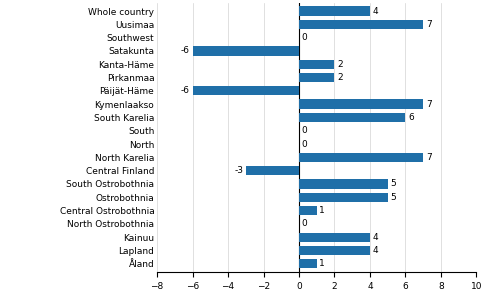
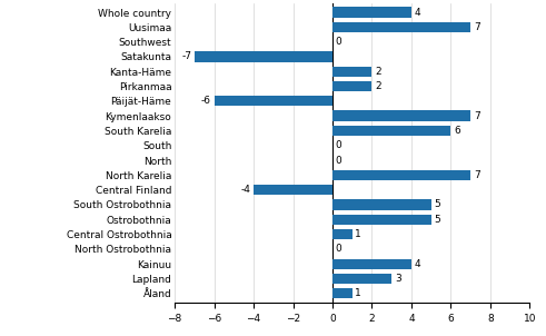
Satakunta: -6 -> -7
Central Finland: -3 -> -4
Lapland: 4 -> 3
